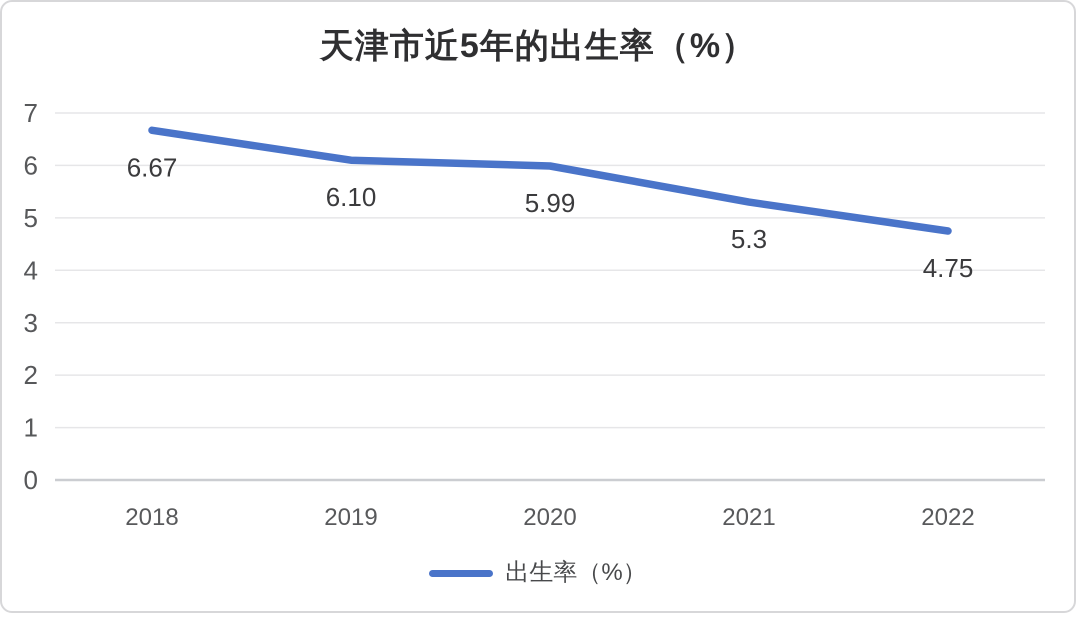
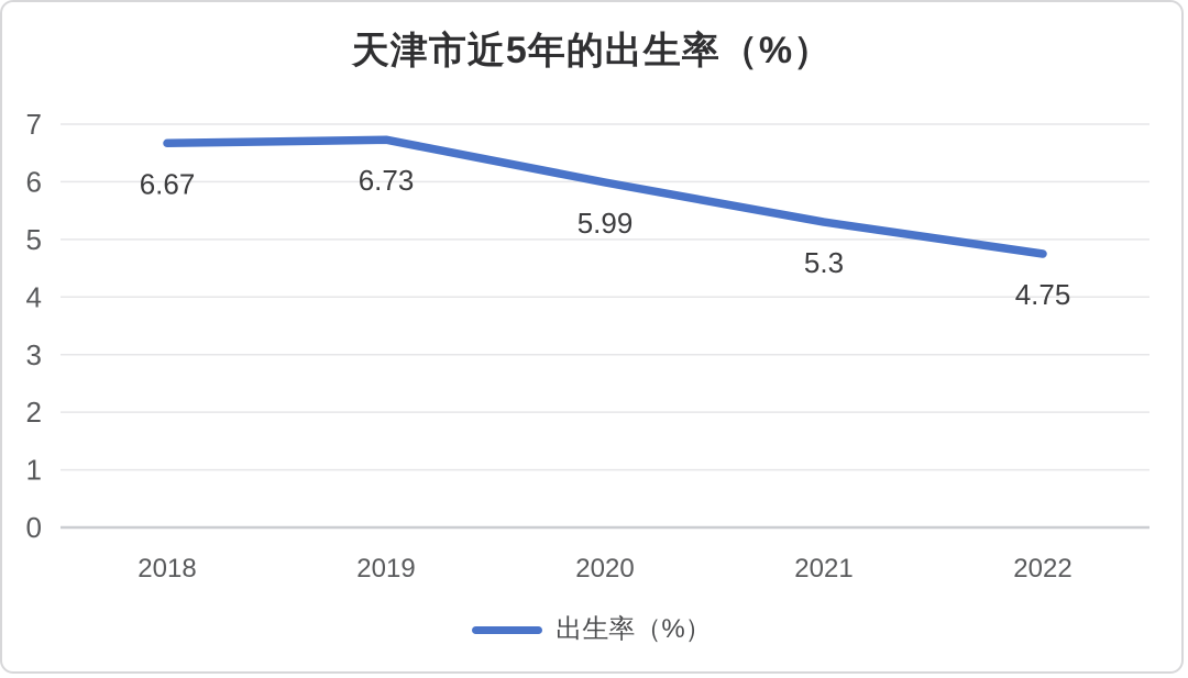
2019: 6.10 -> 6.73
